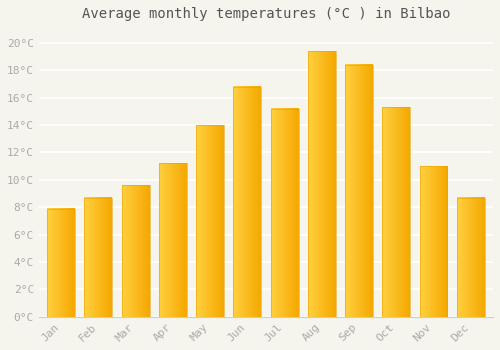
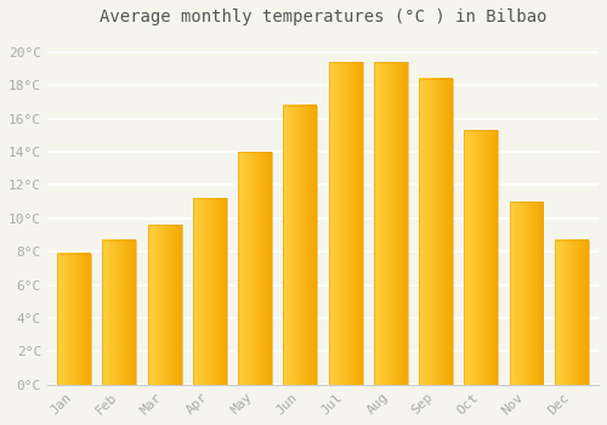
Jul: 15.2°C -> 19.4°C
